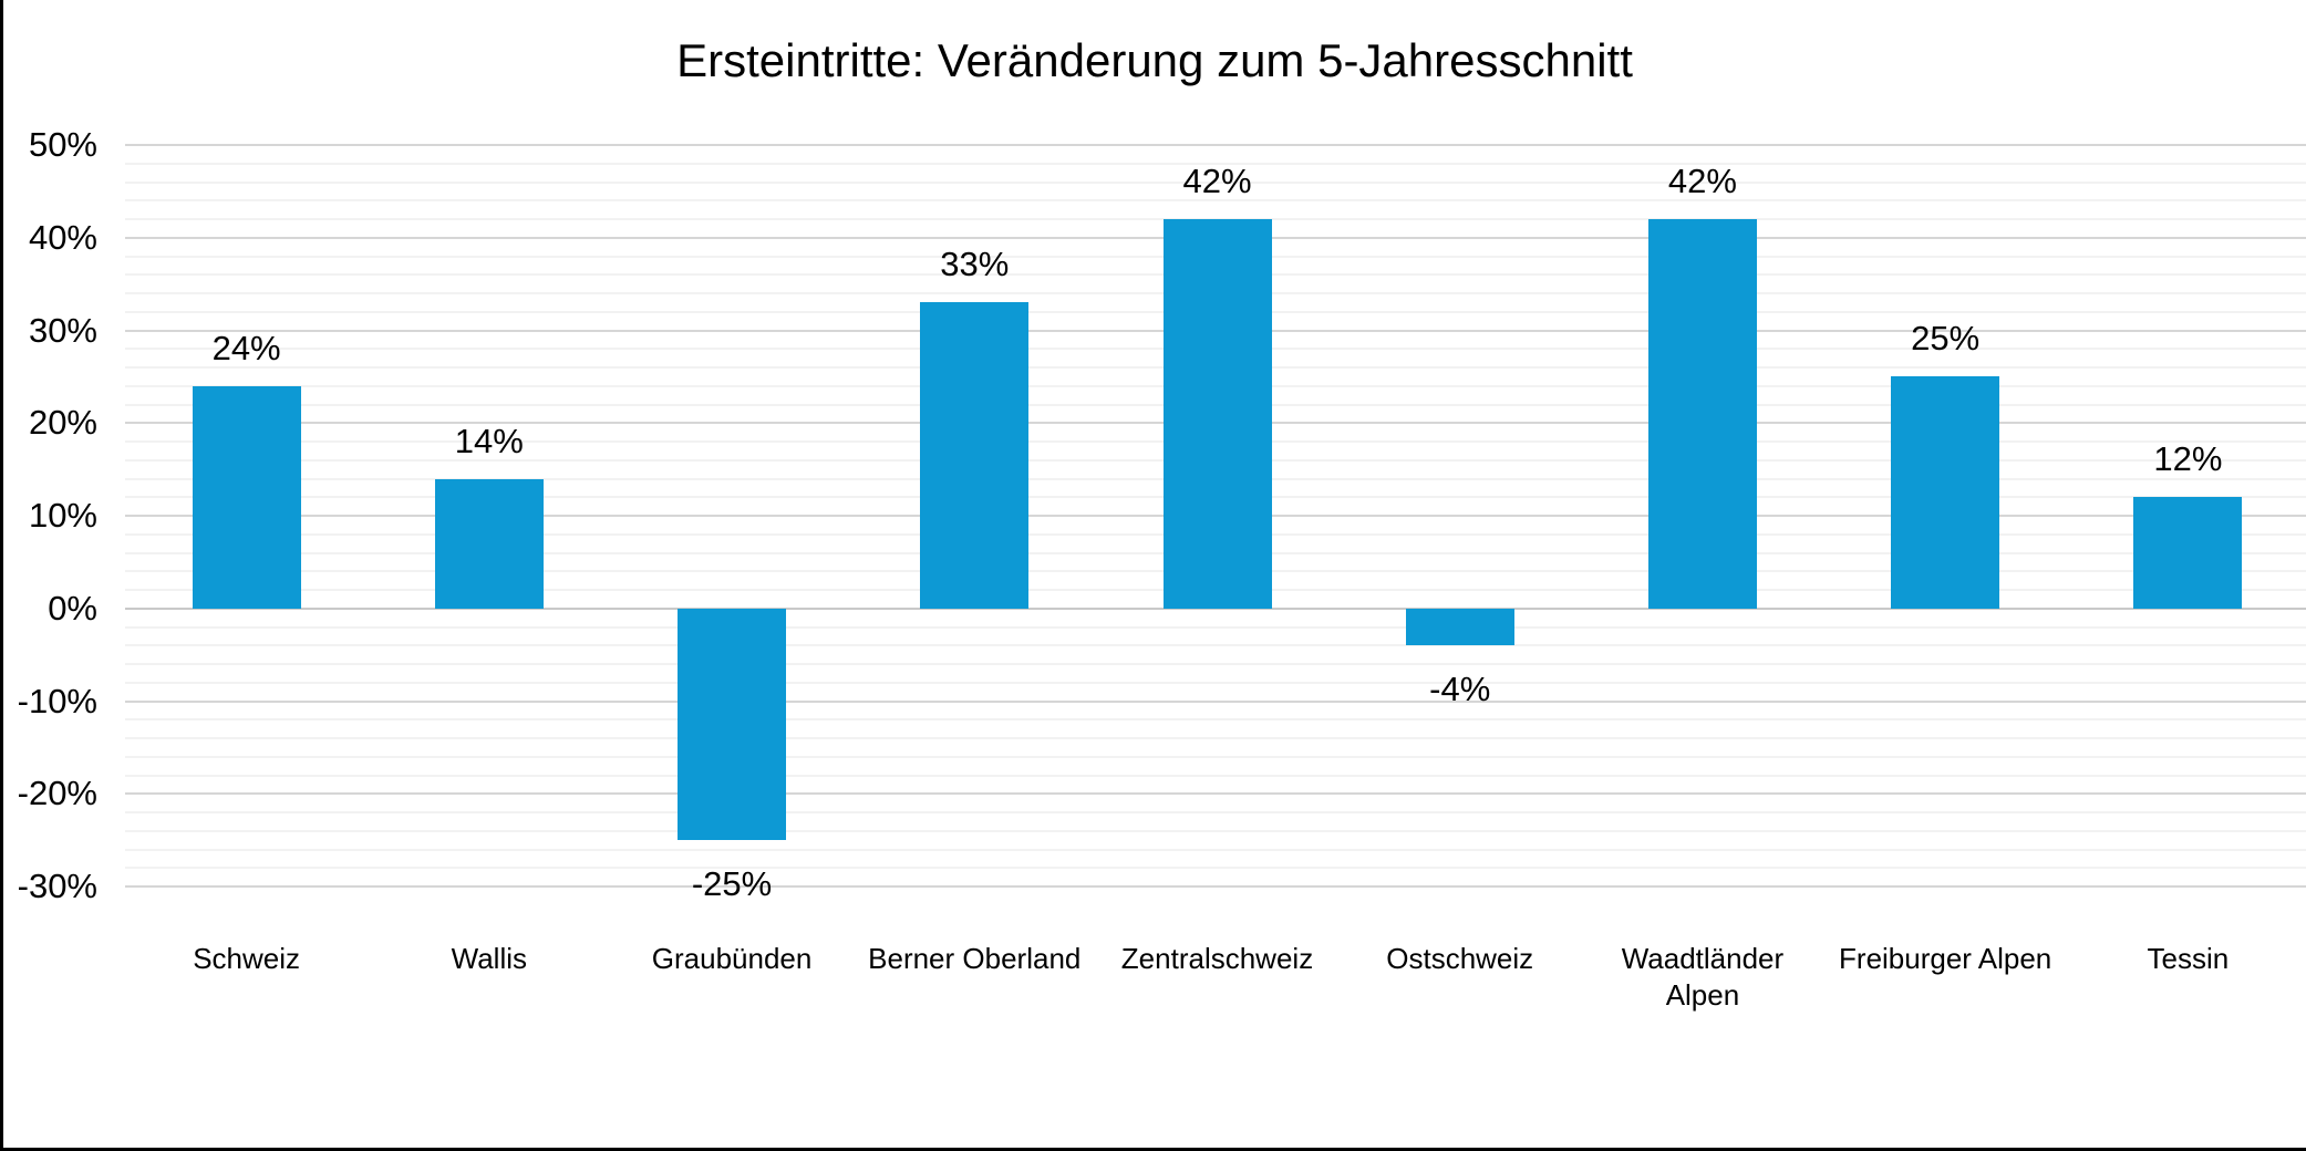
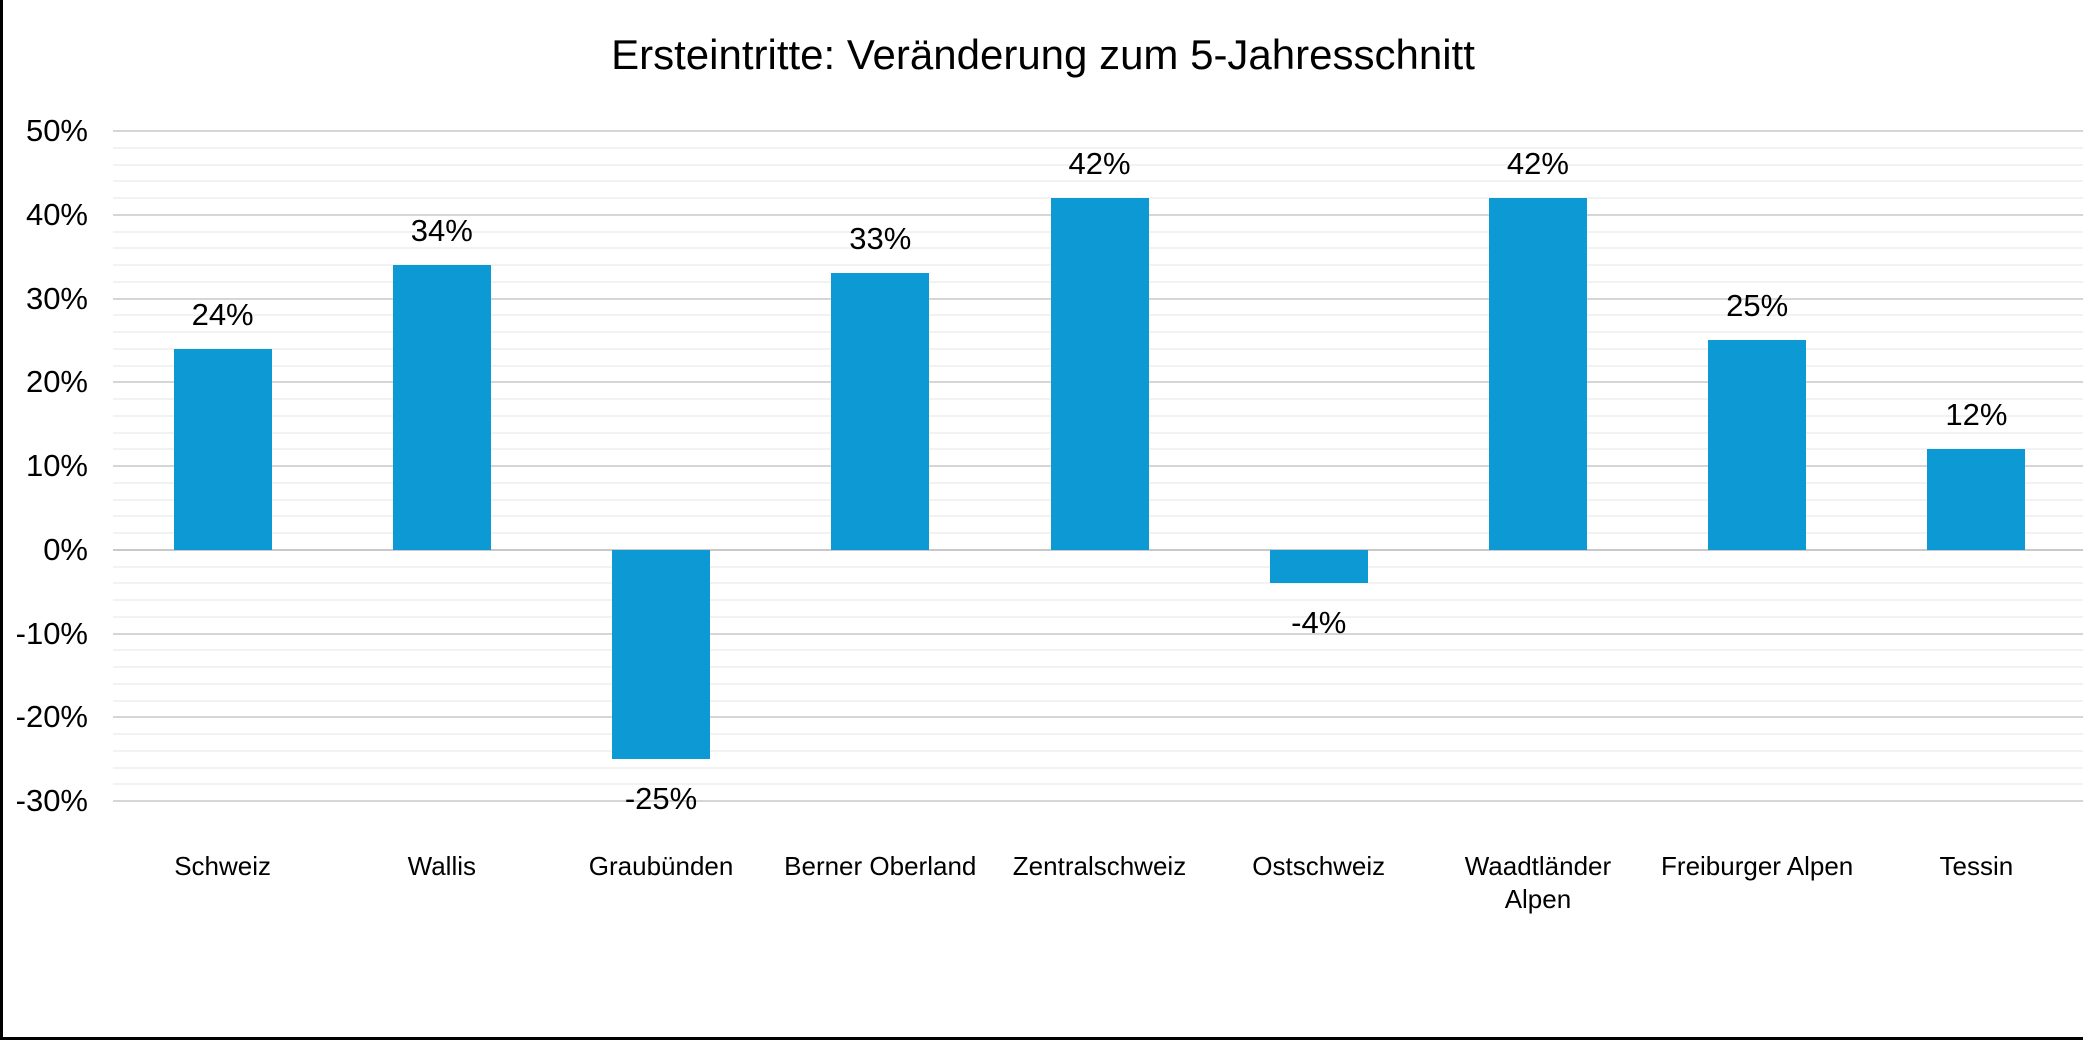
Wallis: 14% -> 34%
